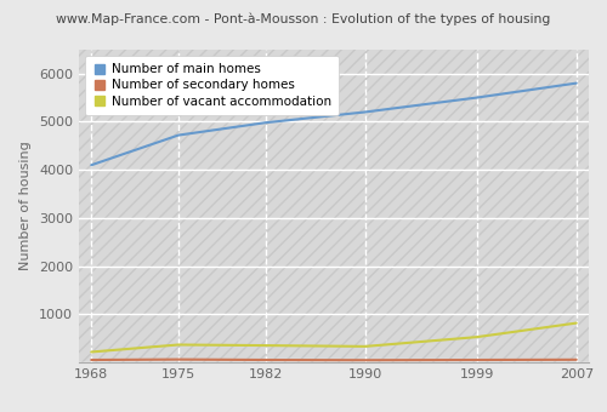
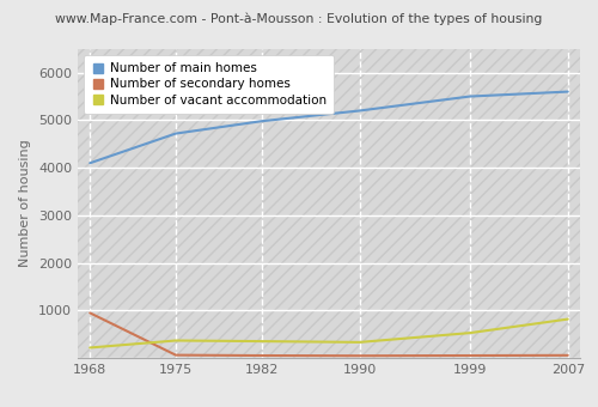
Number of secondary homes/1968: 60 -> 950
Number of main homes/2007: 5800 -> 5600
